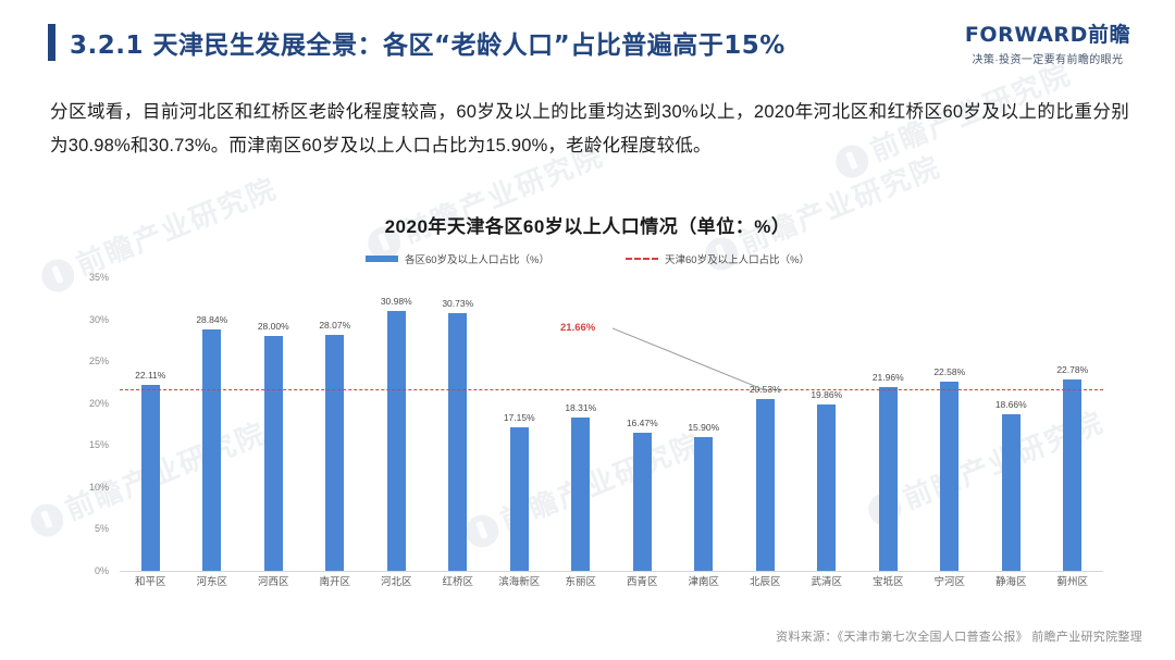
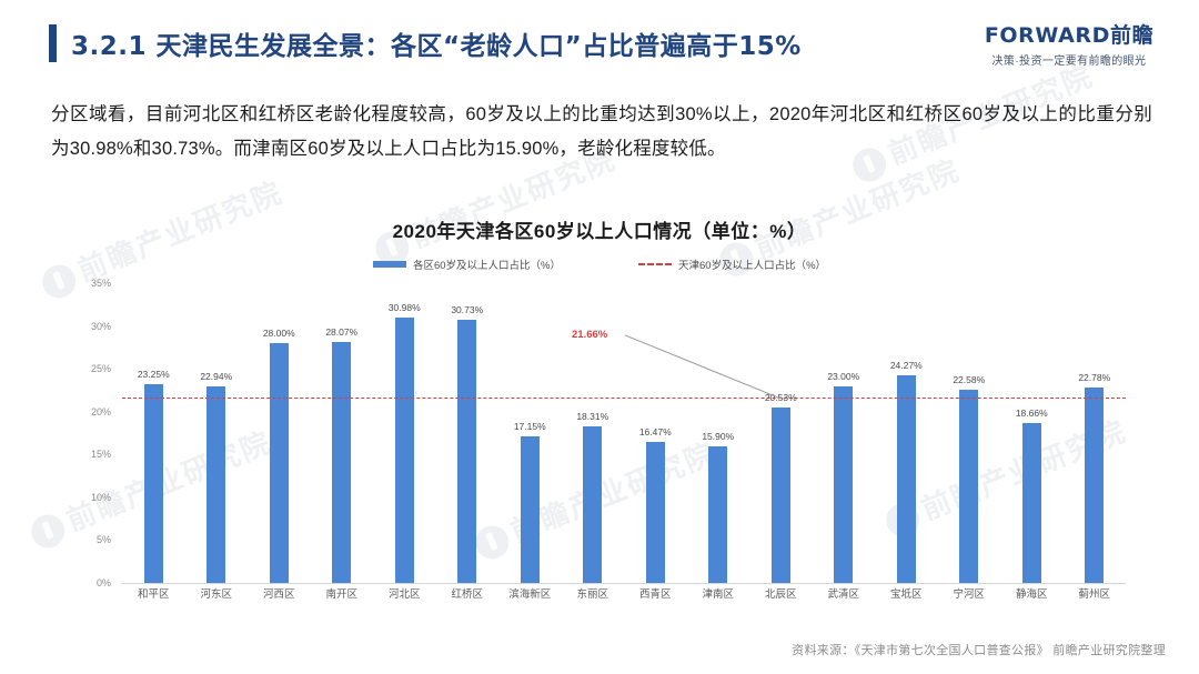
和平区: 22.11% -> 23.25%
河东区: 28.84% -> 22.94%
武清区: 19.86% -> 23.00%
宝坻区: 21.96% -> 24.27%
